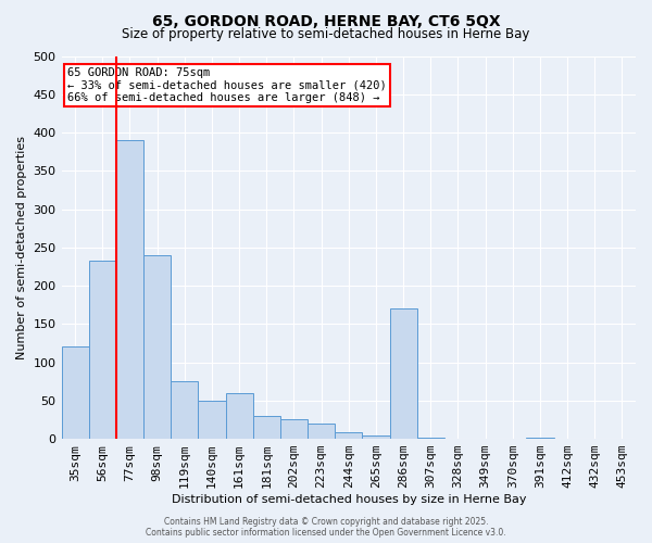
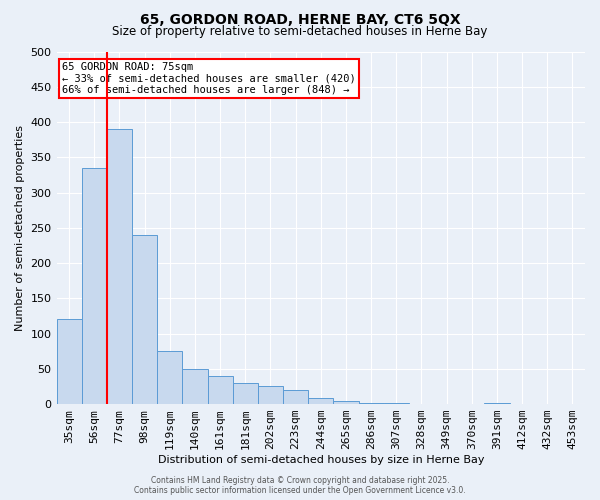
56sqm: 232 -> 335
161sqm: 60 -> 40
286sqm: 170 -> 1
